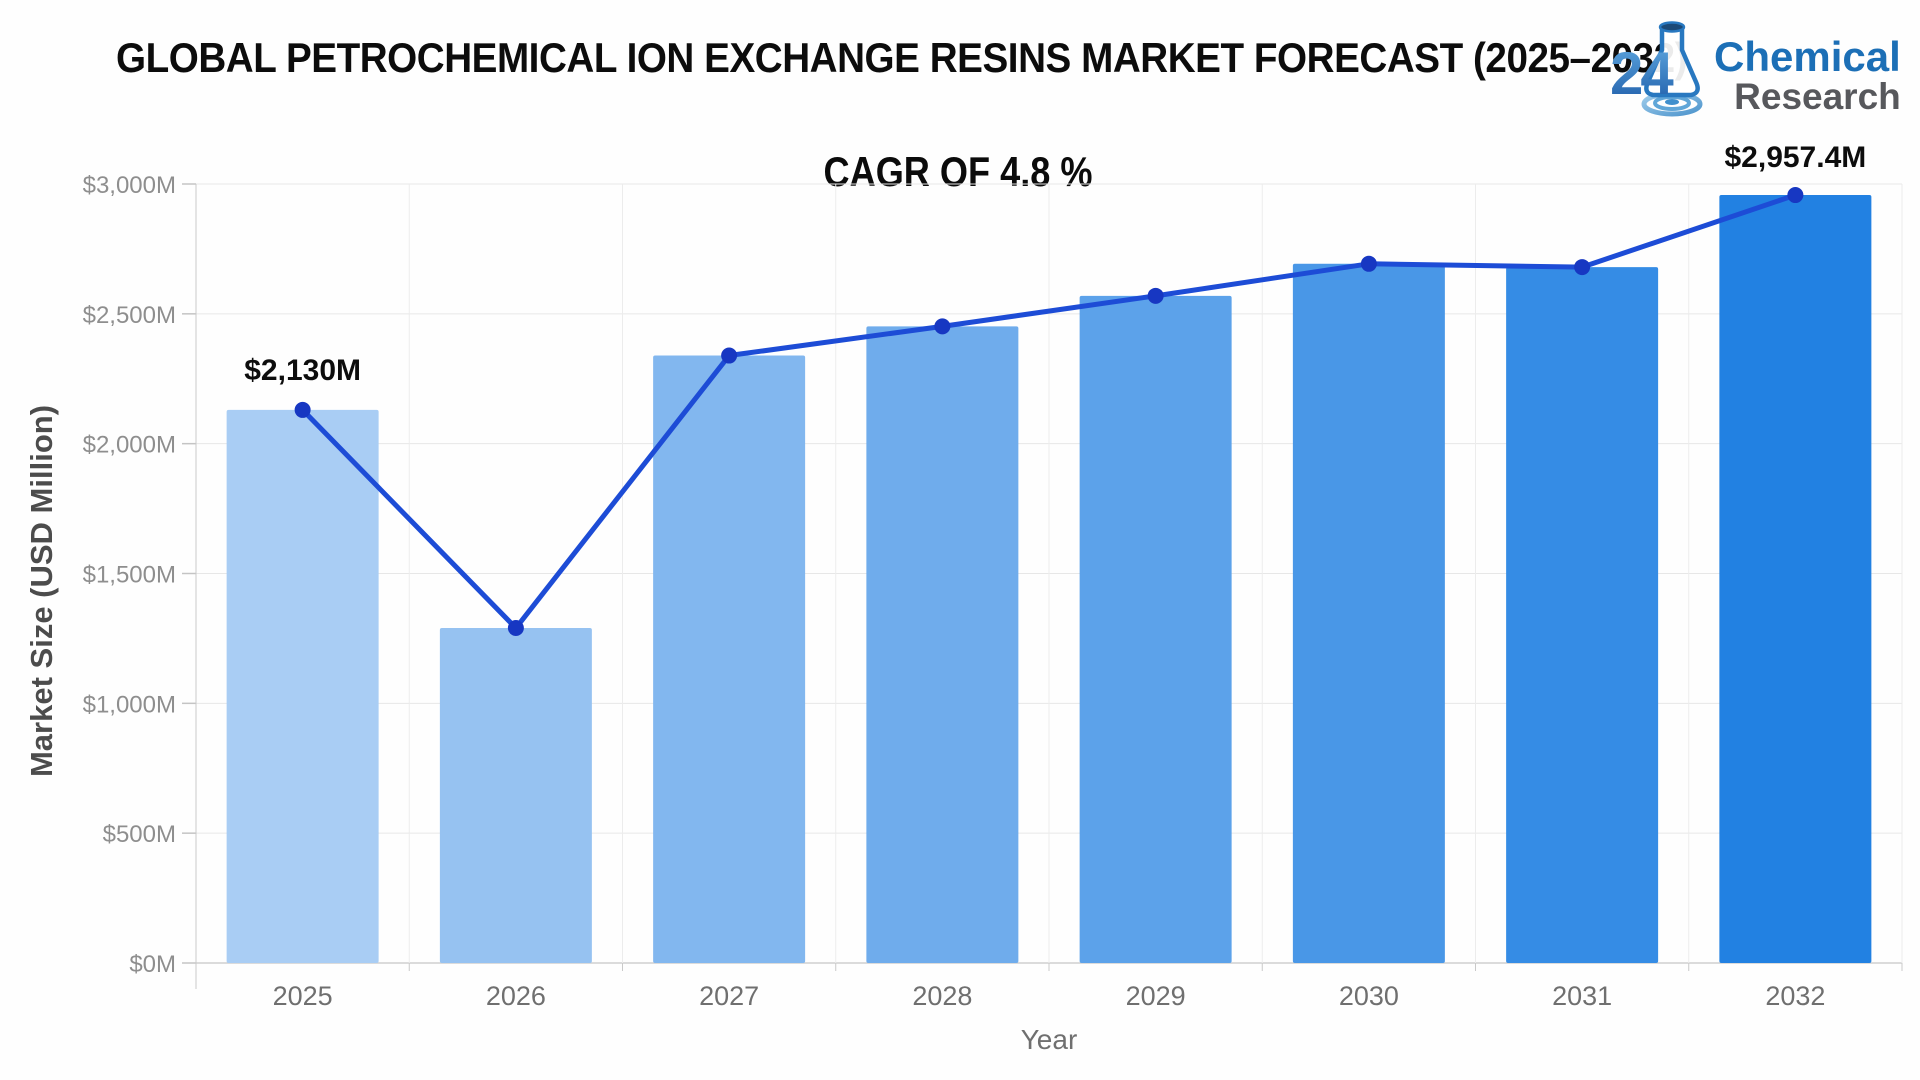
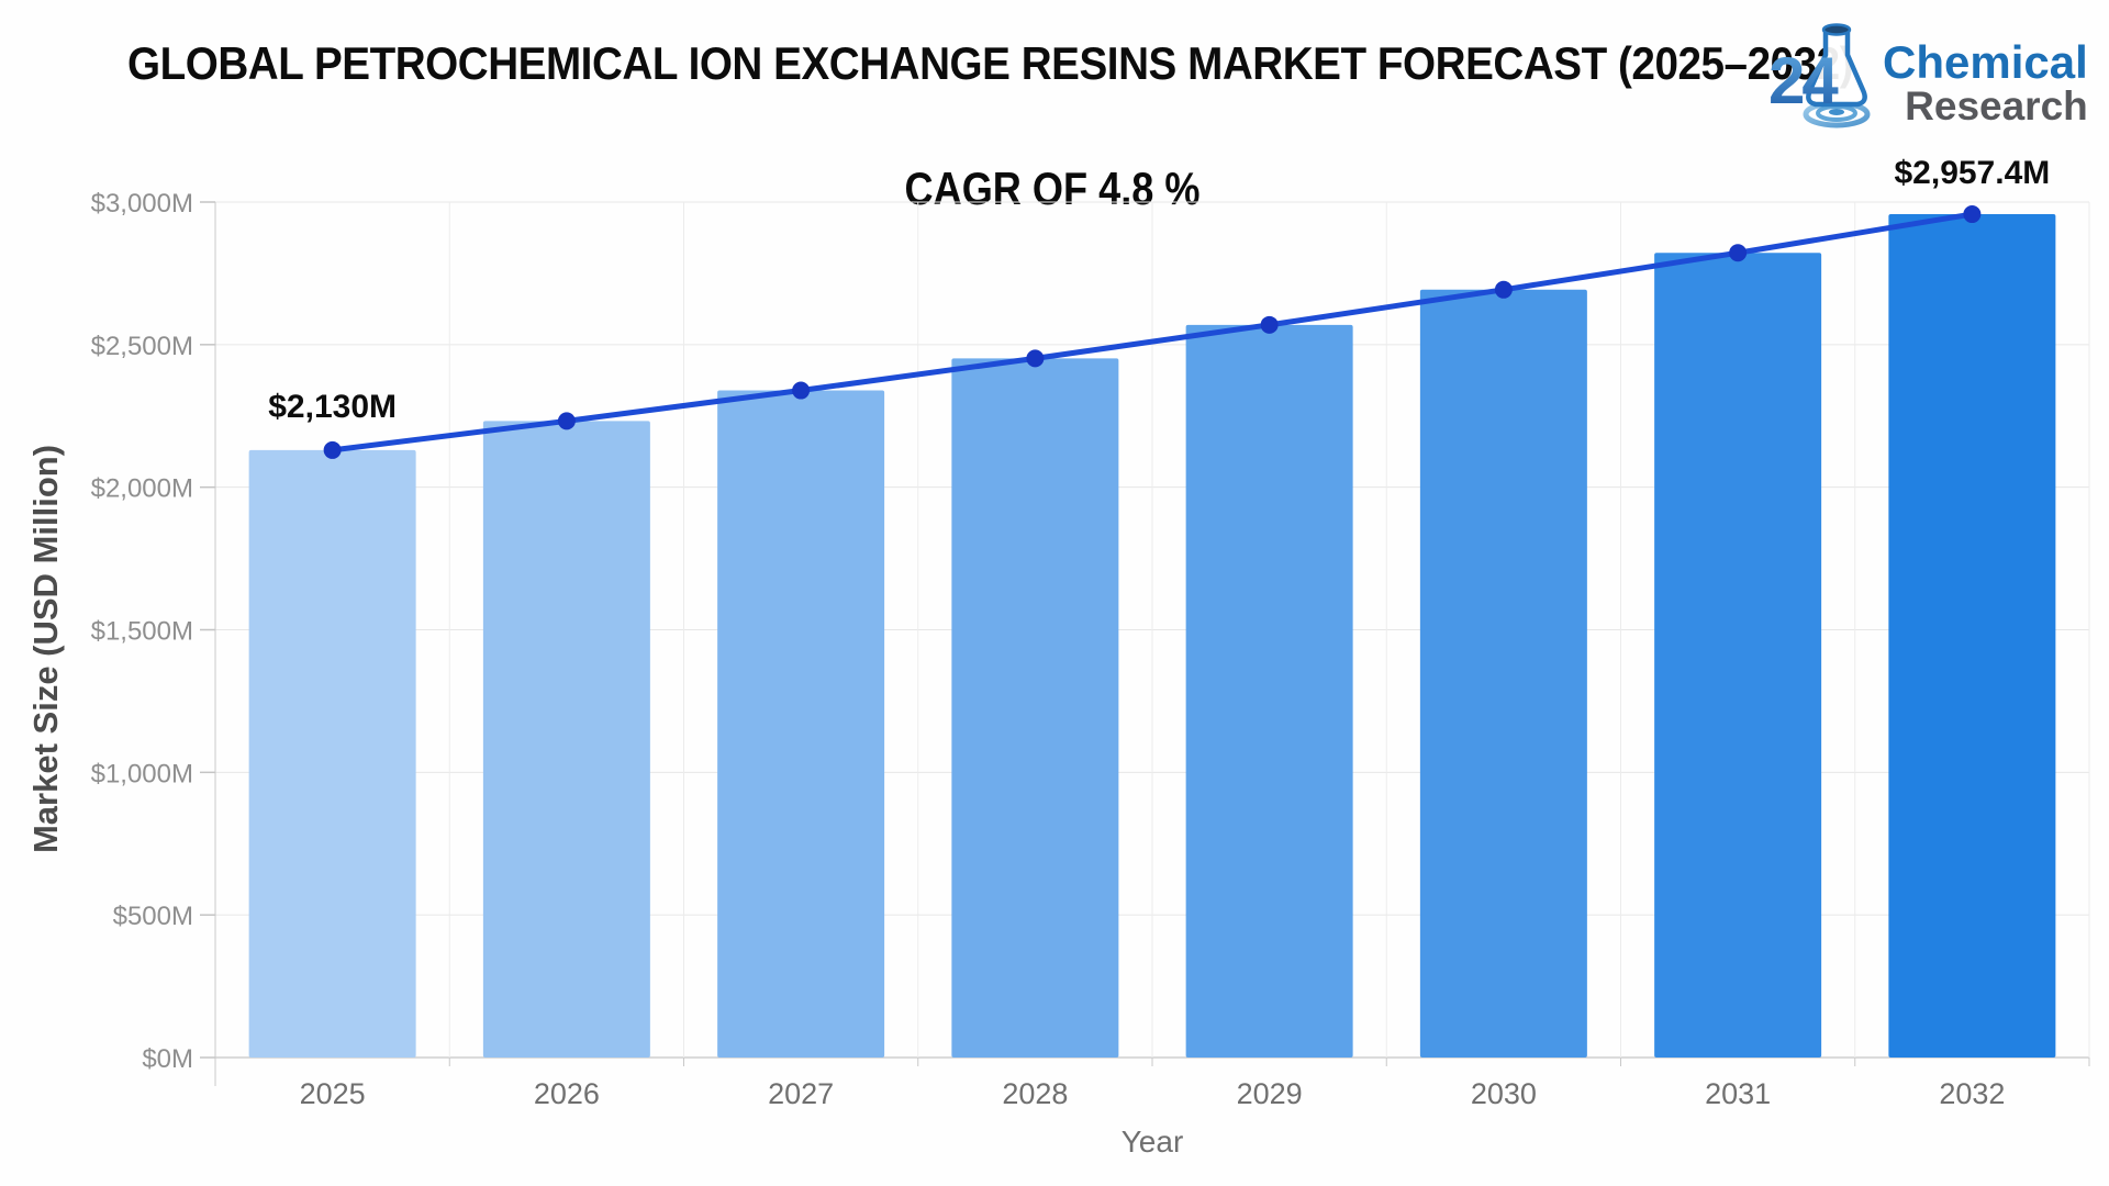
2026: $1290M -> $2230M
2031: $2680M -> $2820M
